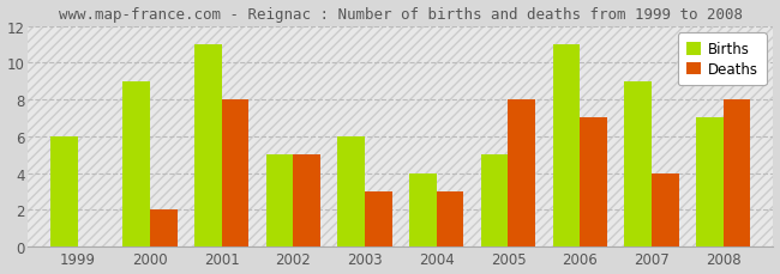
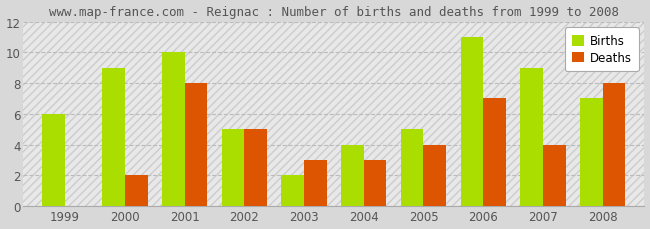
Births/2001: 11 -> 10
Births/2003: 6 -> 2
Deaths/2005: 8 -> 4
